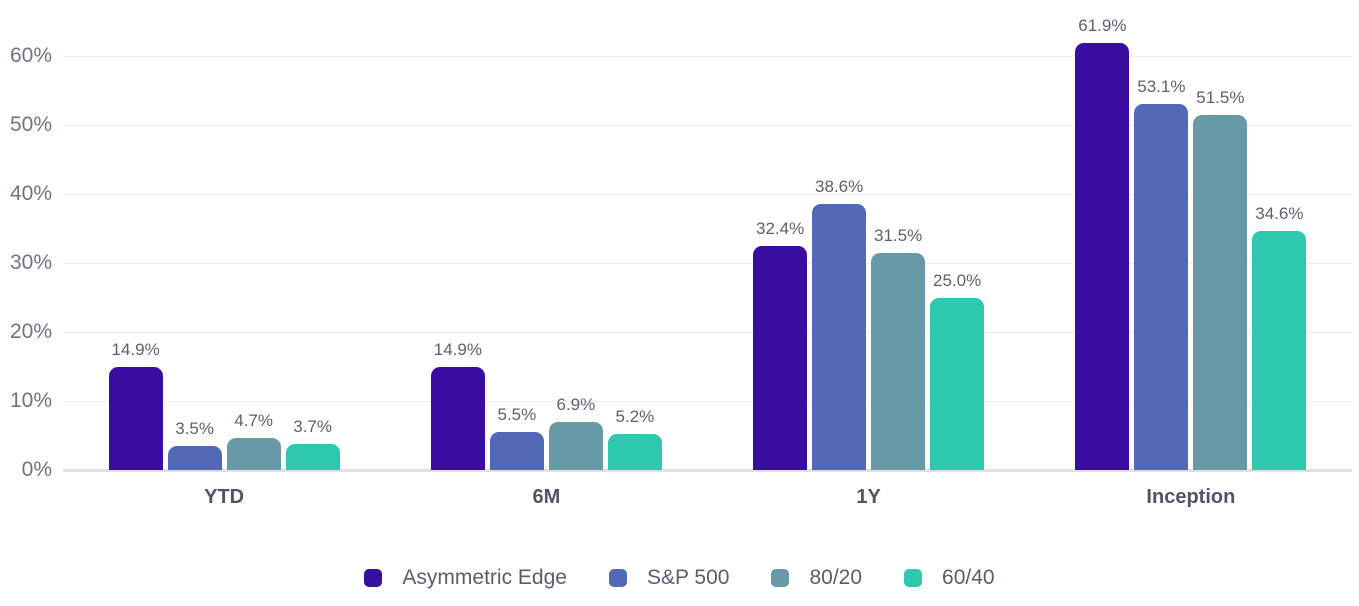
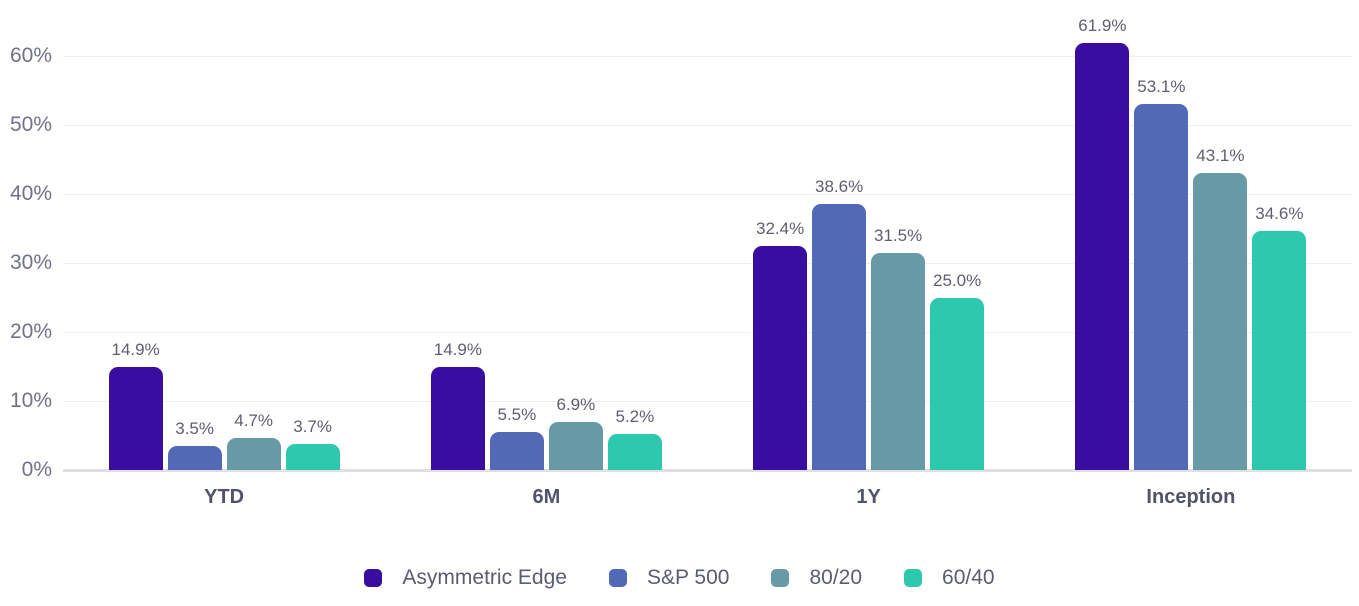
80/20/Inception: 51.5% -> 43.1%
